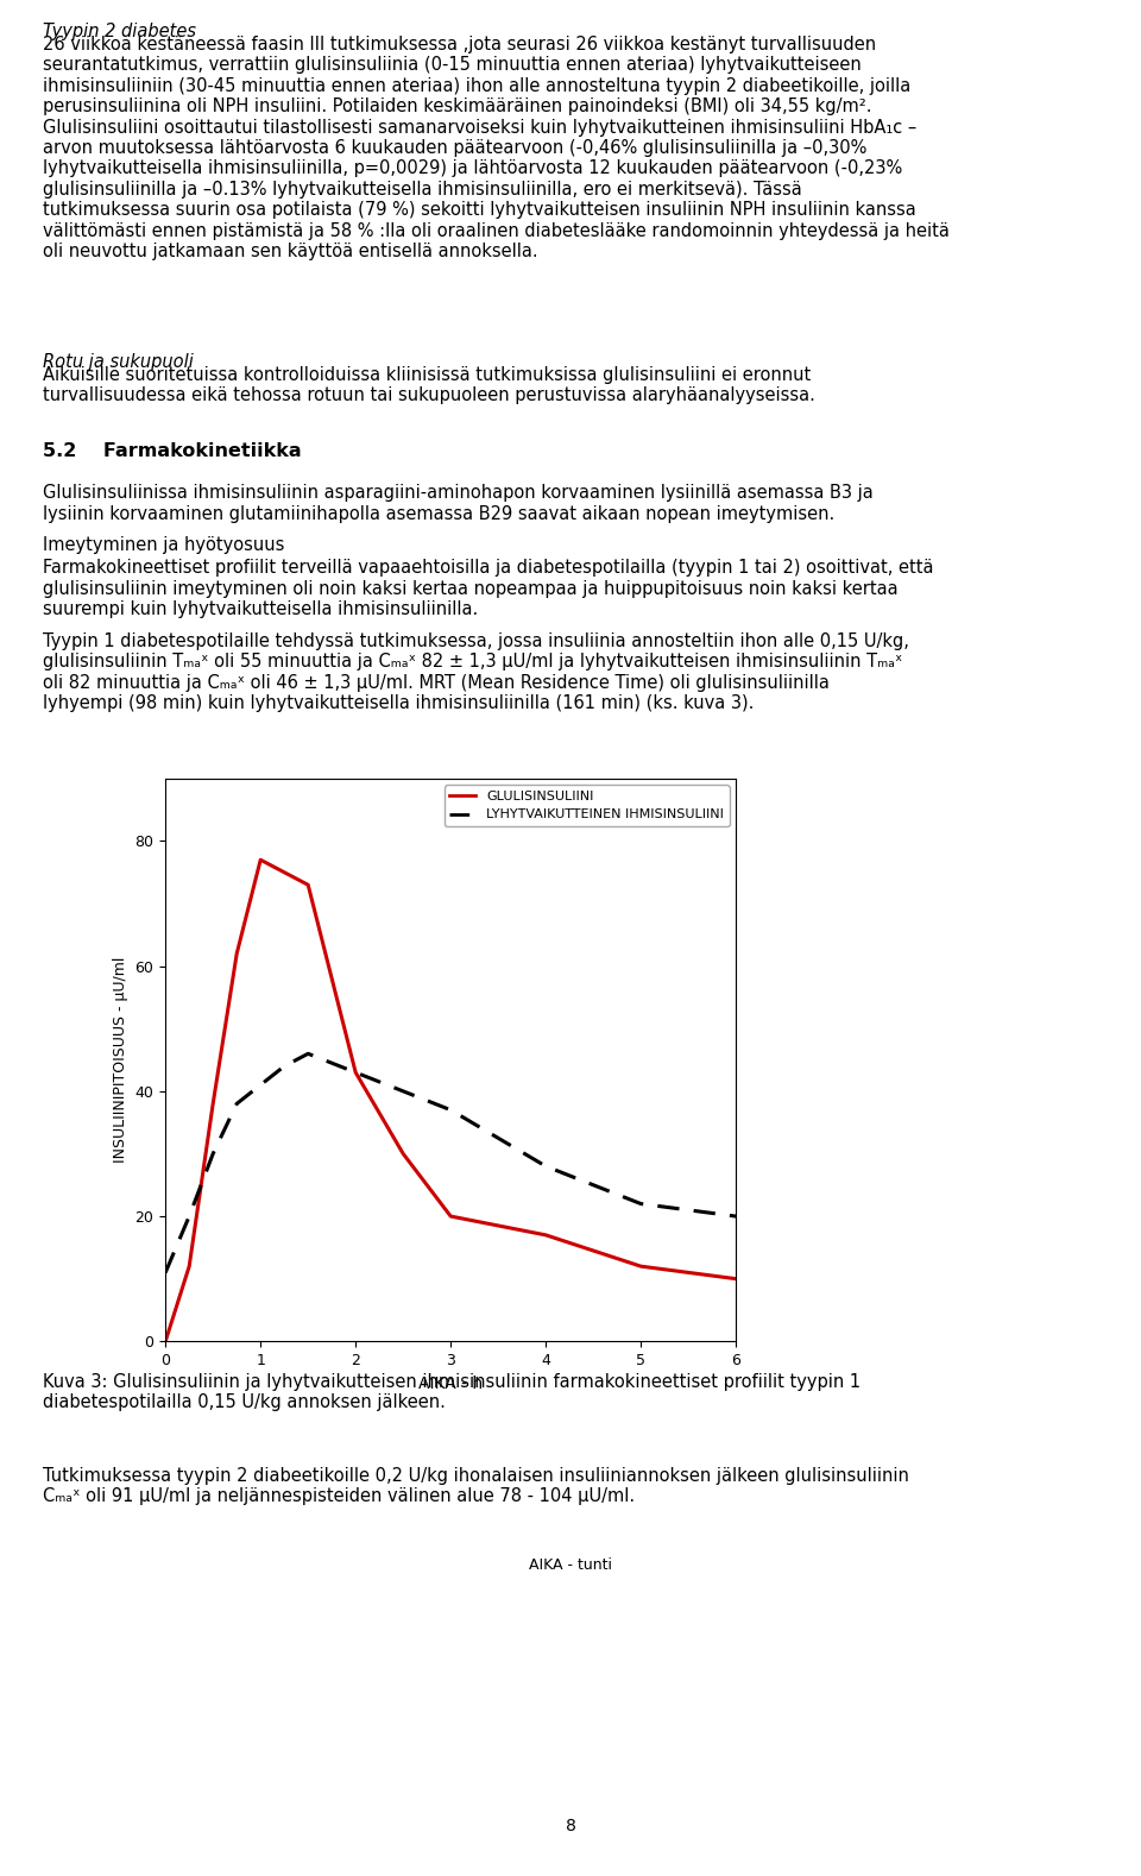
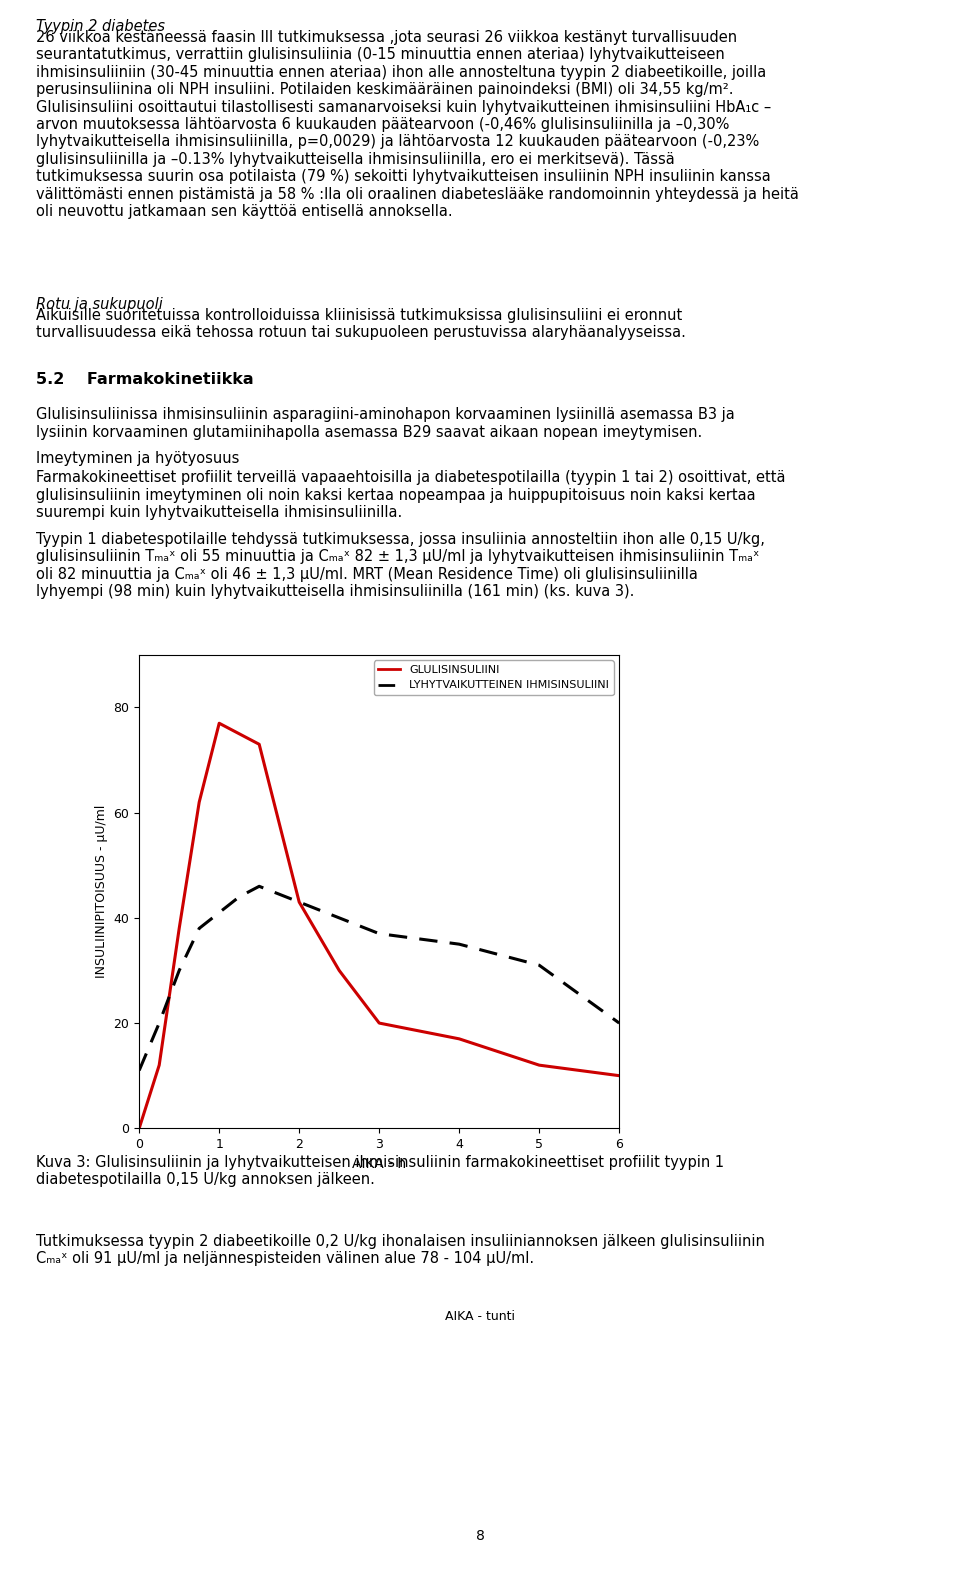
LYHYTVAIKUTTEINEN IHMISINSULIINI/4: 28 -> 35
LYHYTVAIKUTTEINEN IHMISINSULIINI/5: 22 -> 31
